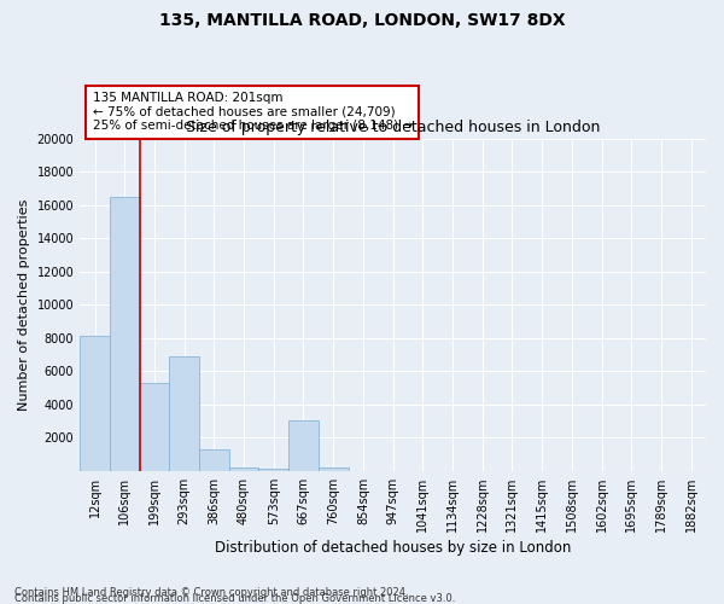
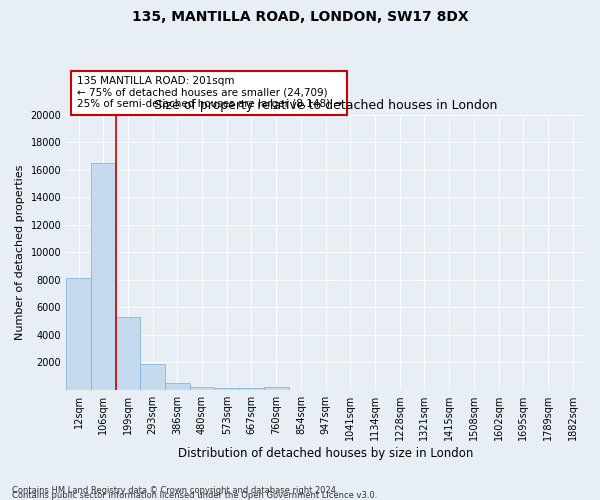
293sqm: 6900 -> 1800
386sqm: 1300 -> 500
667sqm: 3000 -> 100
